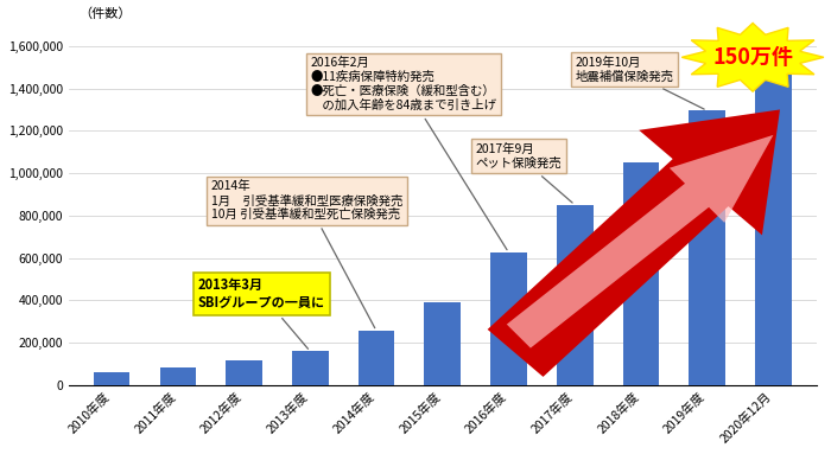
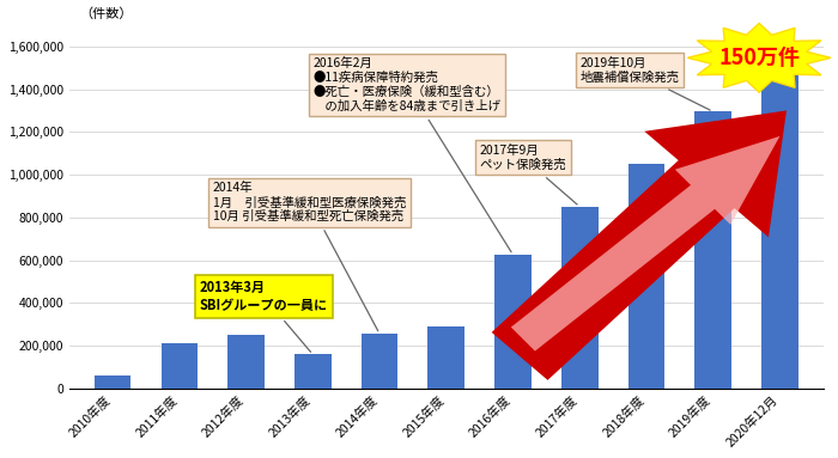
2011年度: 80,000 -> 210,000
2012年度: 120,000 -> 250,000
2015年度: 390,000 -> 290,000
